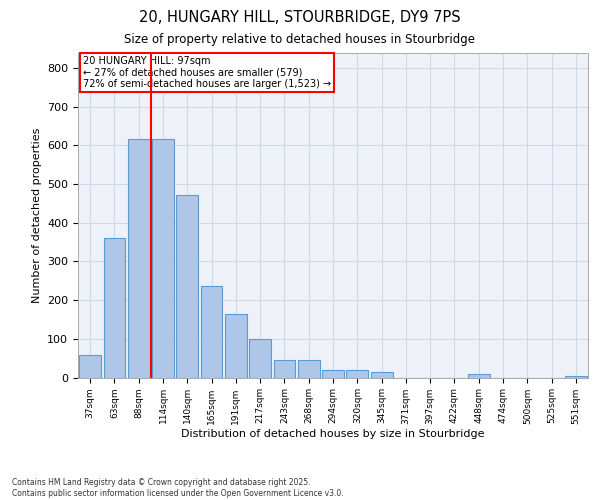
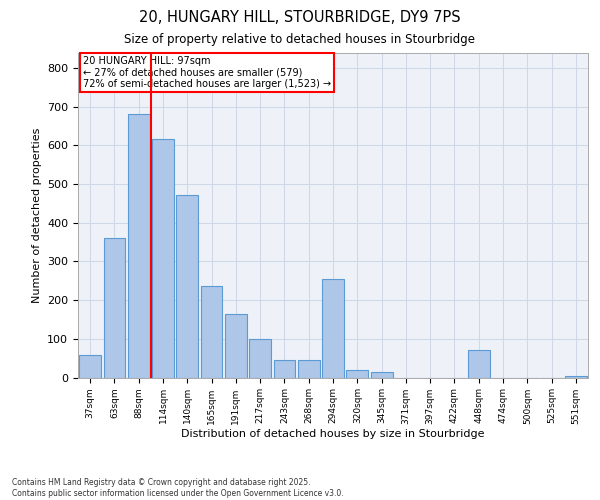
88sqm: 617 -> 680
294sqm: 19 -> 255
448sqm: 8 -> 70
